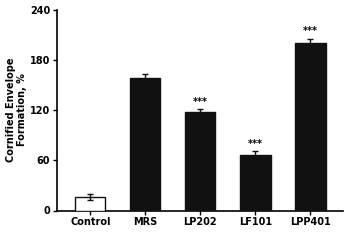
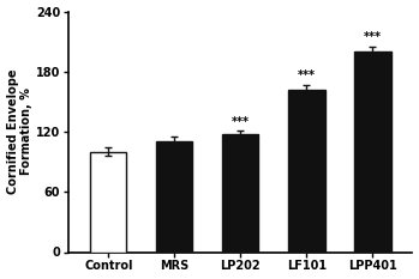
Control: 16 -> 100
MRS: 158 -> 110
LF101: 66 -> 162
